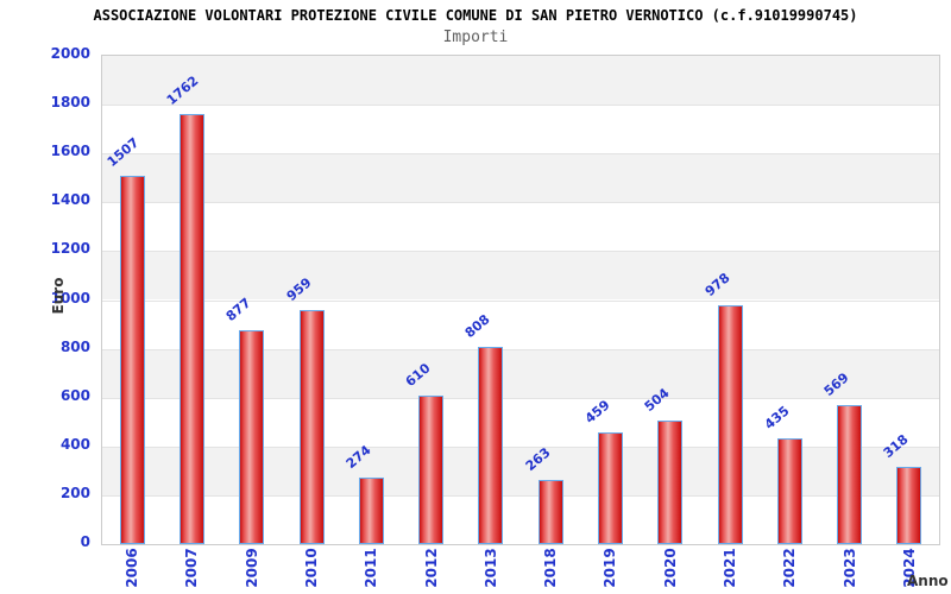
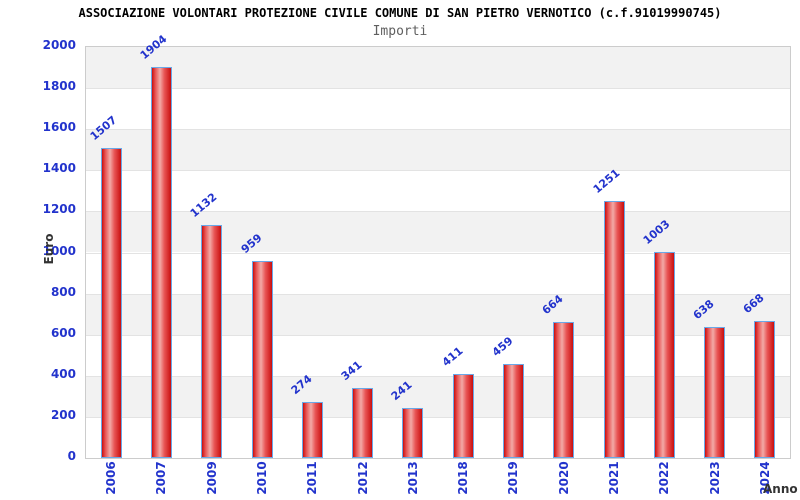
2007: 1762 -> 1904
2009: 877 -> 1132
2012: 610 -> 341
2013: 808 -> 241
2018: 263 -> 411
2020: 504 -> 664
2021: 978 -> 1251
2022: 435 -> 1003
2023: 569 -> 638
2024: 318 -> 668
